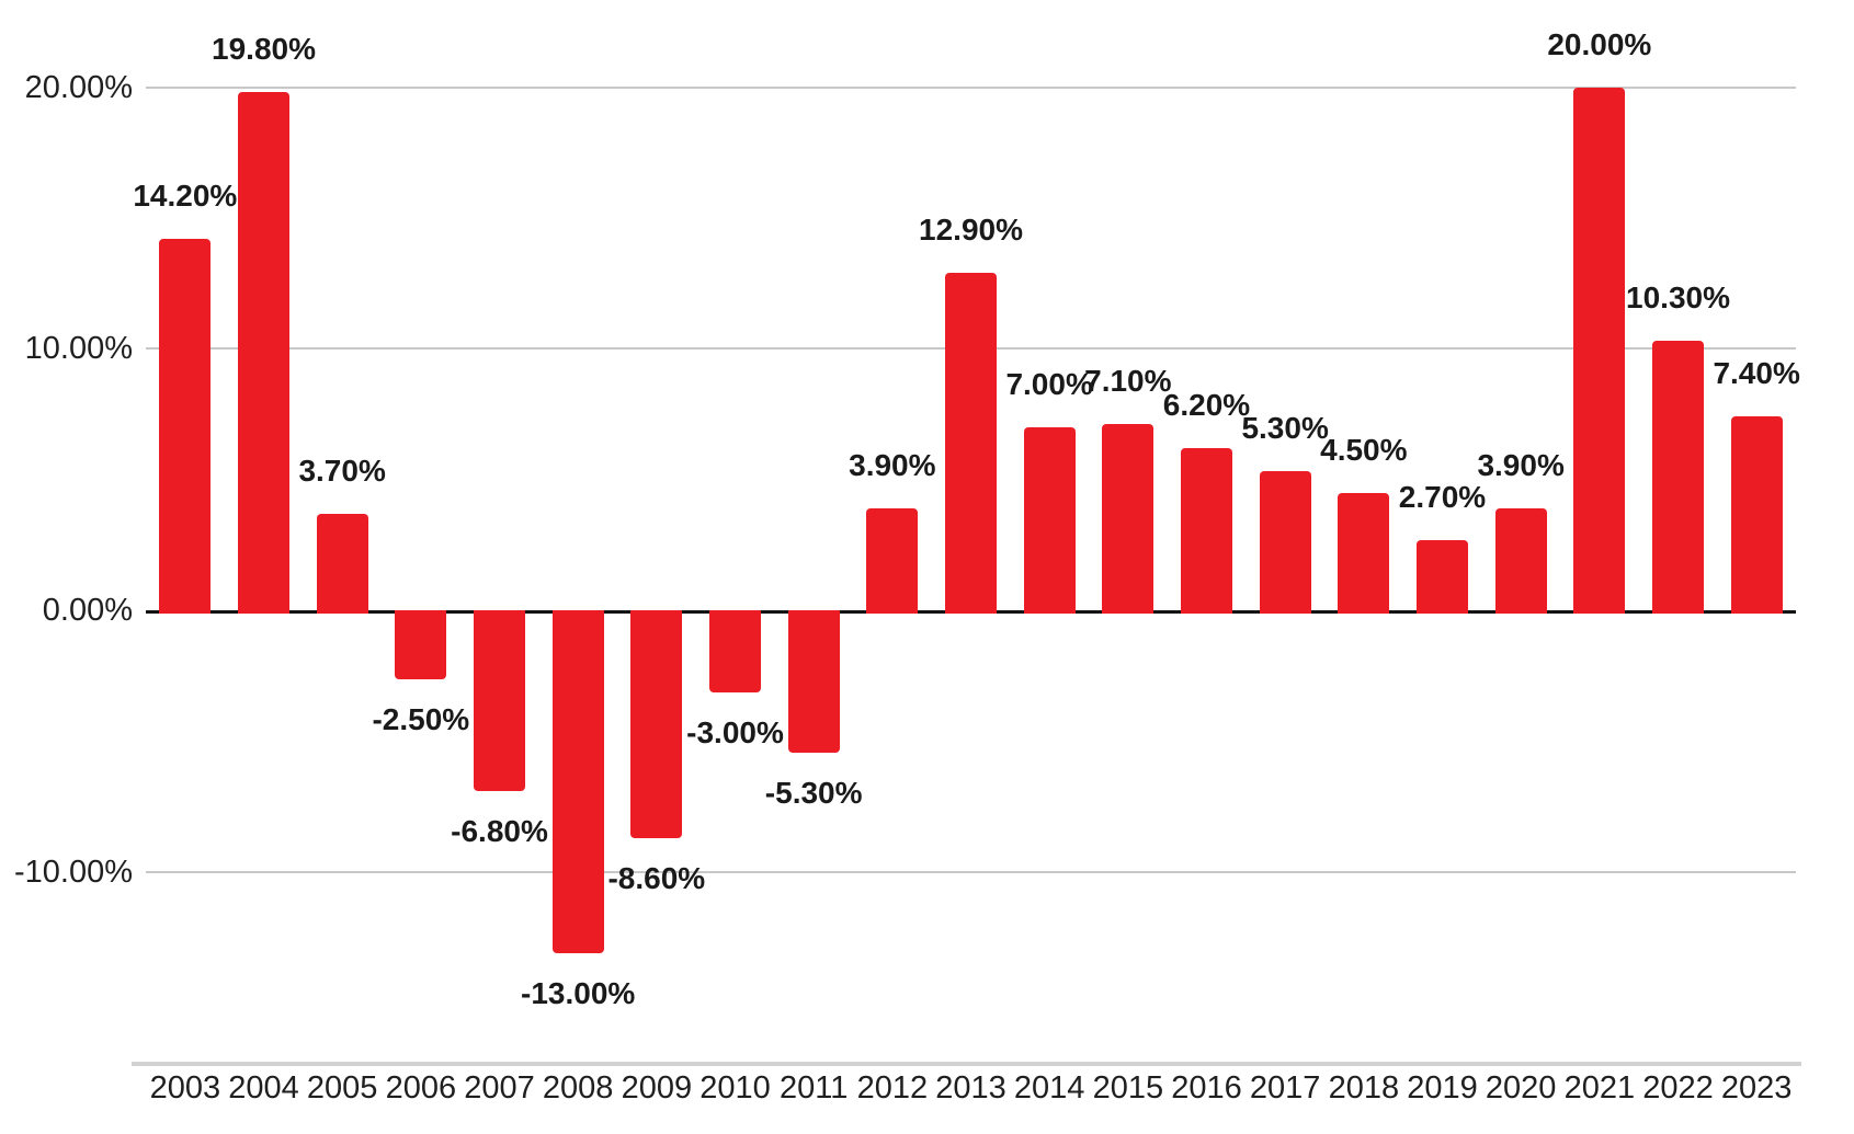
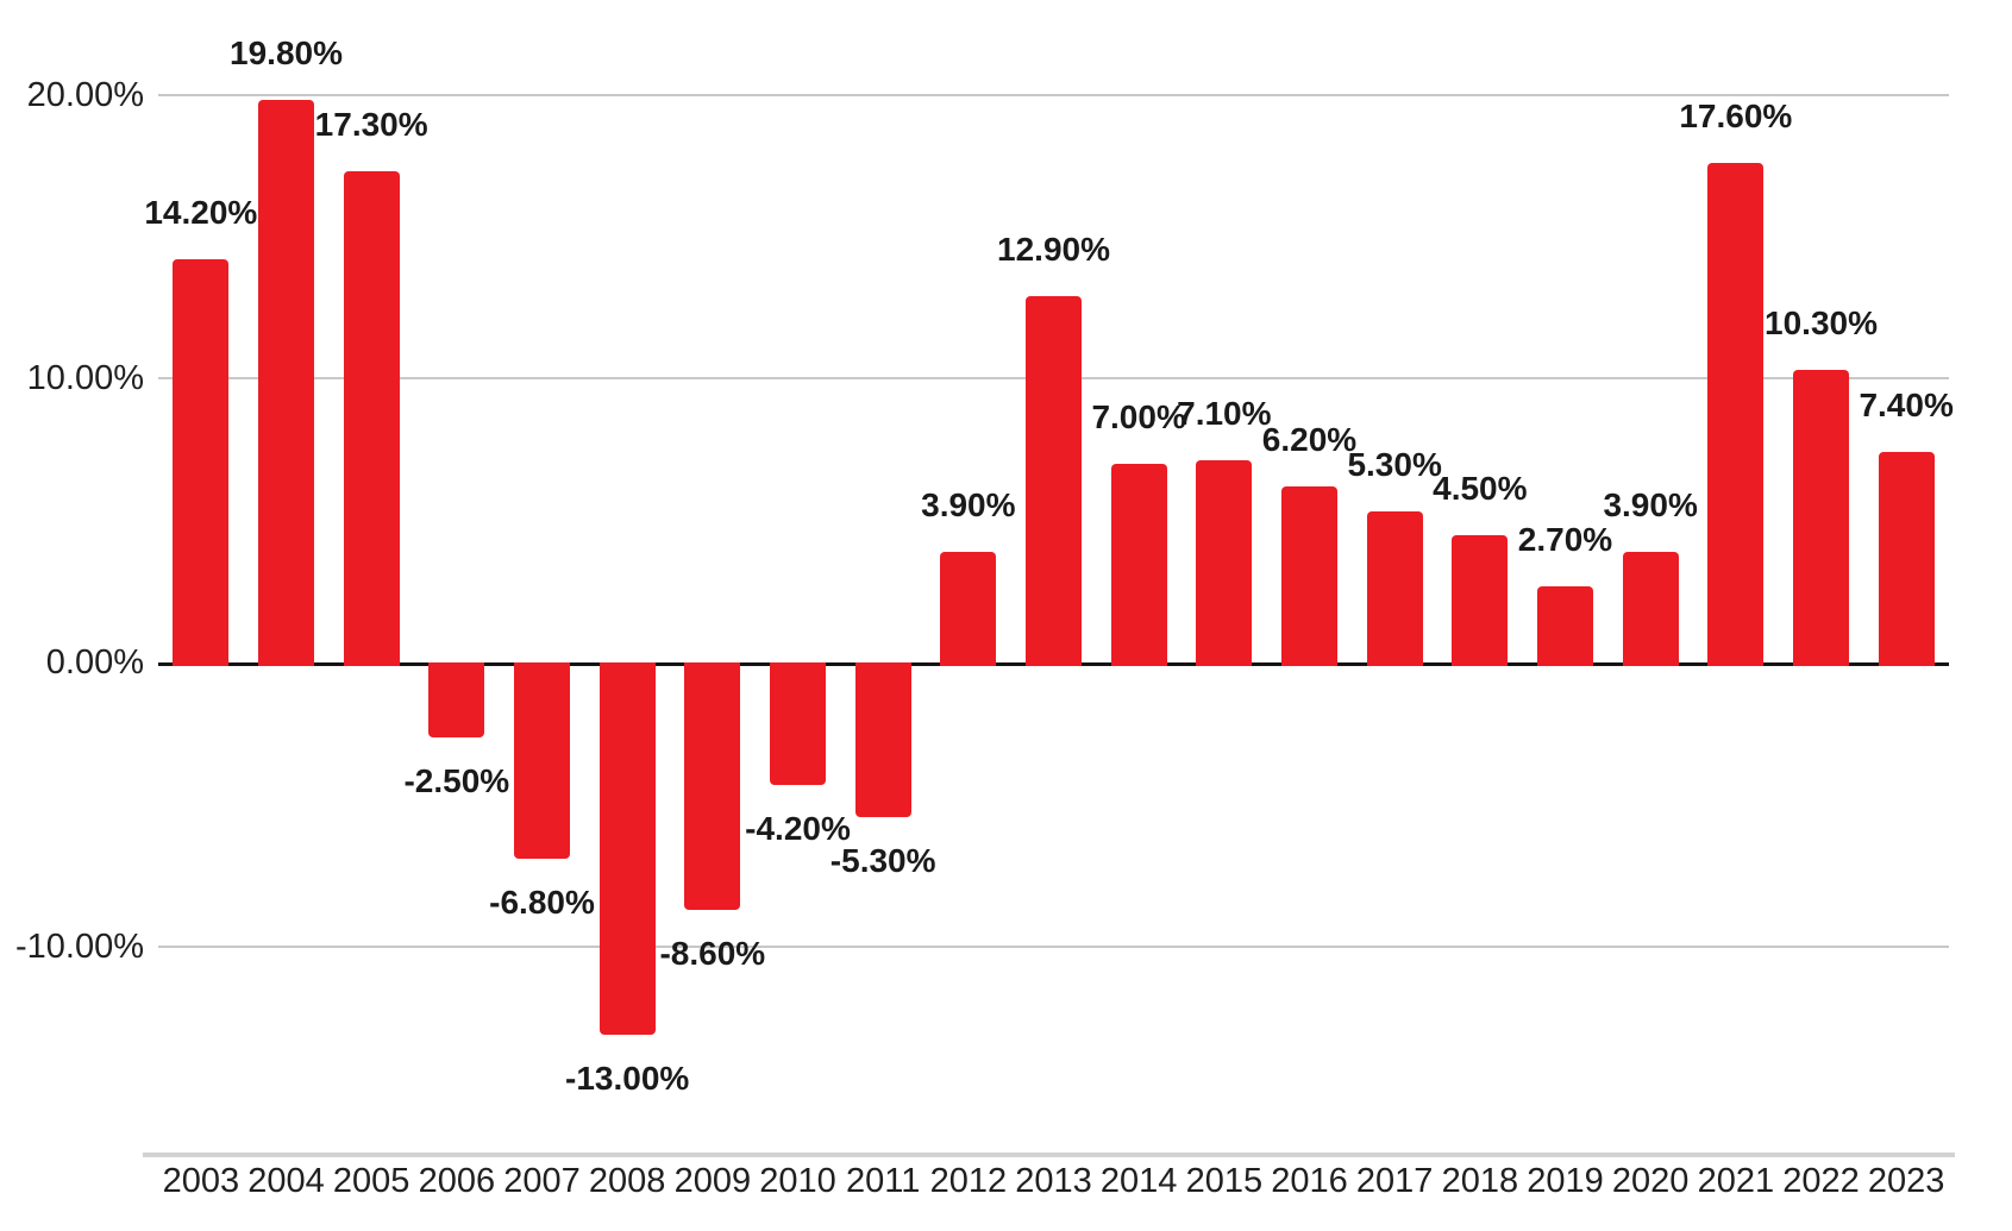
2005: 3.70% -> 17.30%
2010: -3.00% -> -4.20%
2021: 20.00% -> 17.60%
